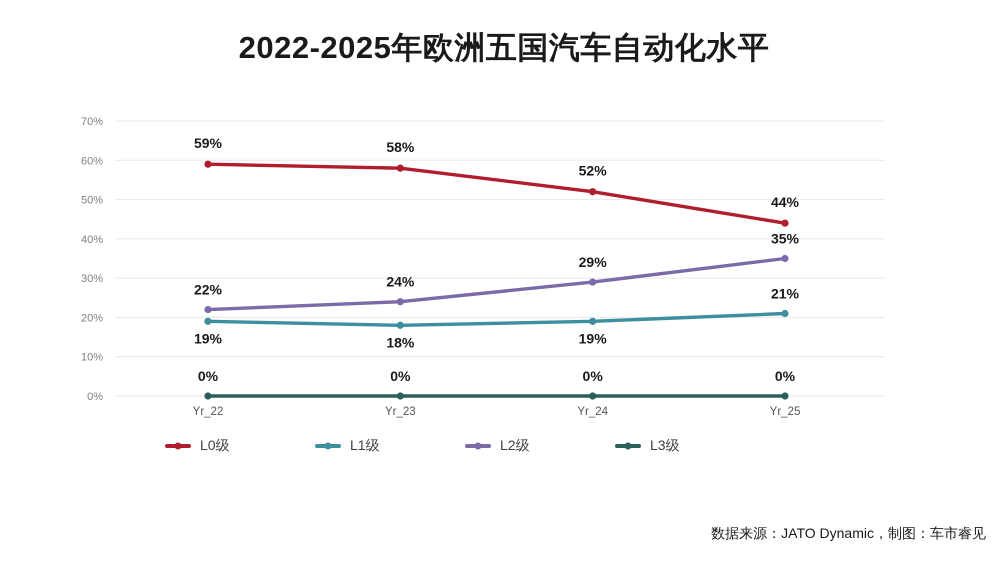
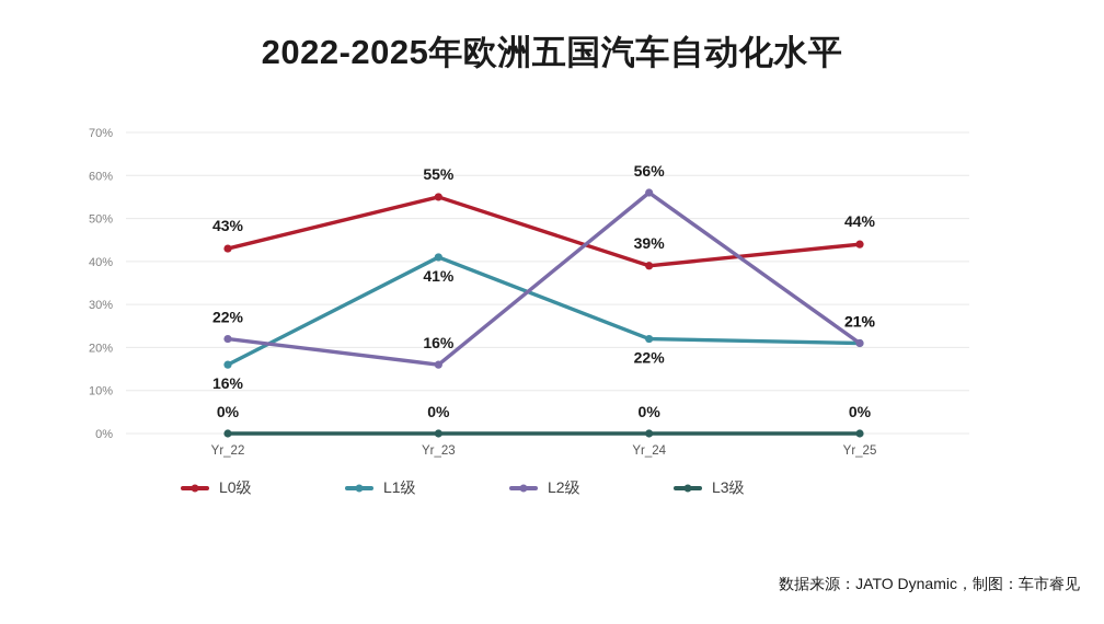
L0级/Yr_22: 59% -> 43%
L1级/Yr_22: 19% -> 16%
L0级/Yr_23: 58% -> 55%
L1级/Yr_23: 18% -> 41%
L2级/Yr_23: 24% -> 16%
L0级/Yr_24: 52% -> 39%
L1级/Yr_24: 19% -> 22%
L2级/Yr_24: 29% -> 56%
L2级/Yr_25: 35% -> 21%
